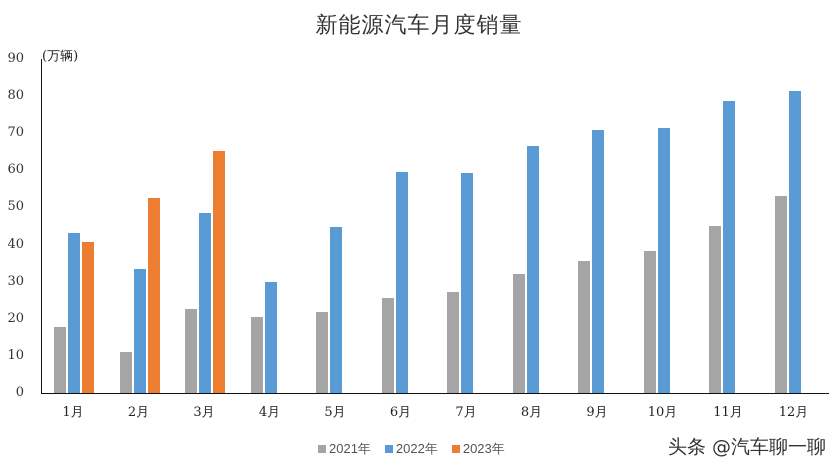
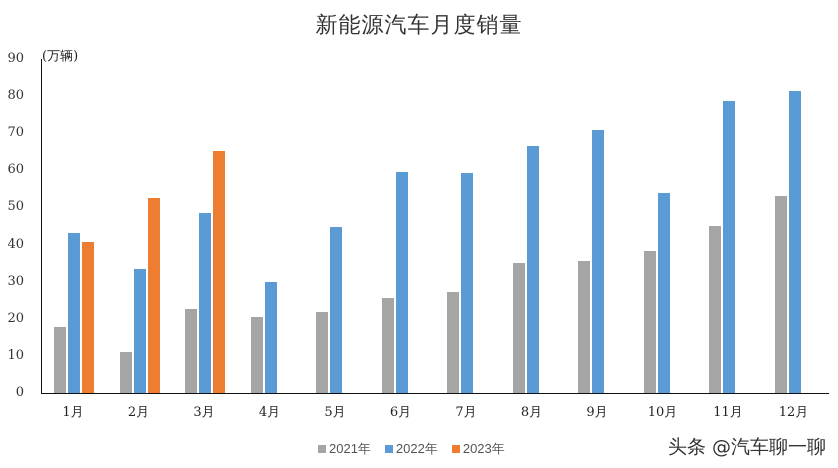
2021年/8月: 32 -> 35
2022年/10月: 71 -> 54
